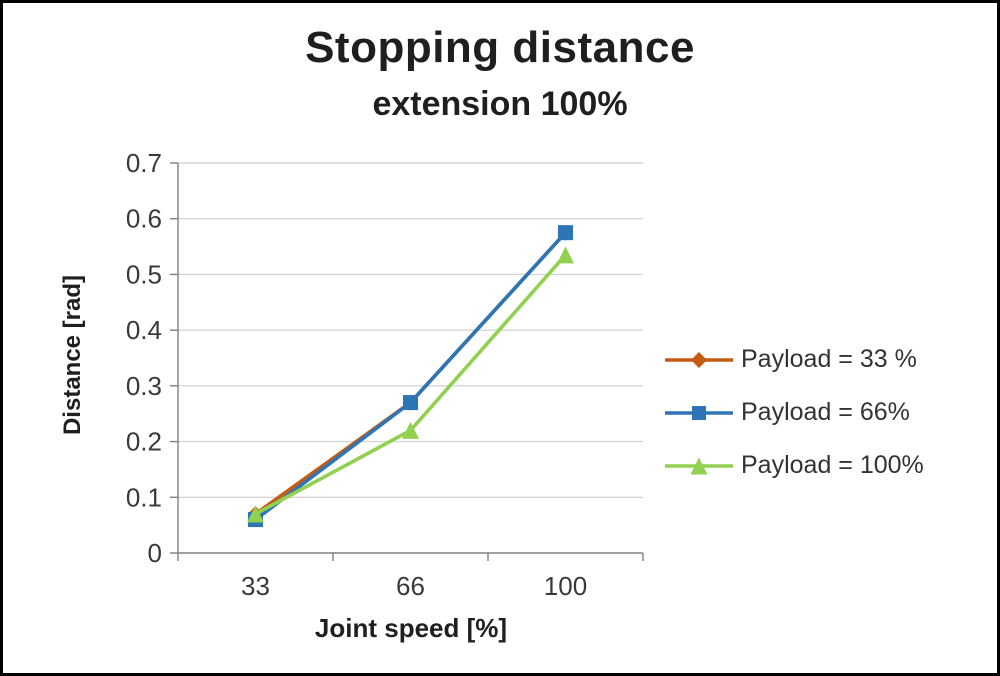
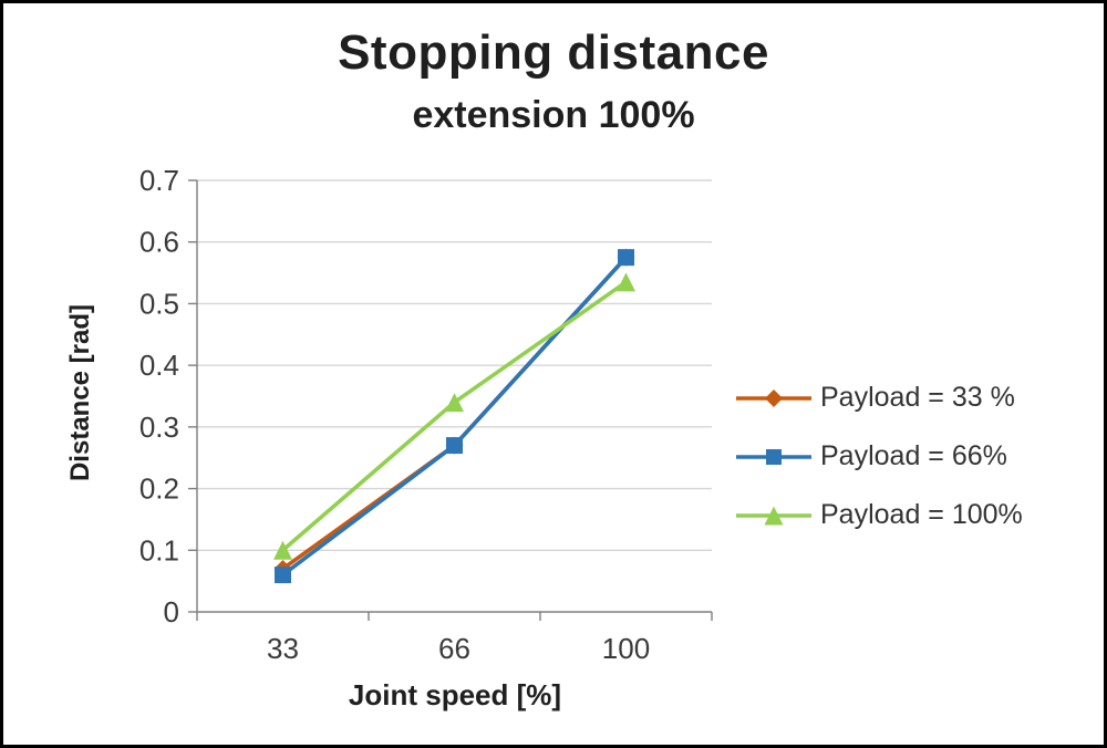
Payload = 100%/33: 0.07 -> 0.10
Payload = 100%/66: 0.22 -> 0.34
